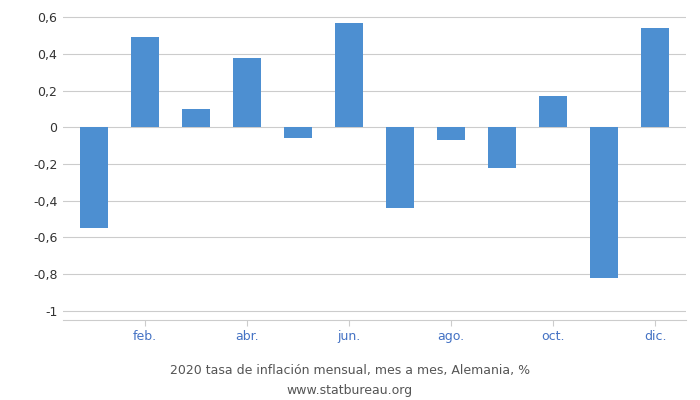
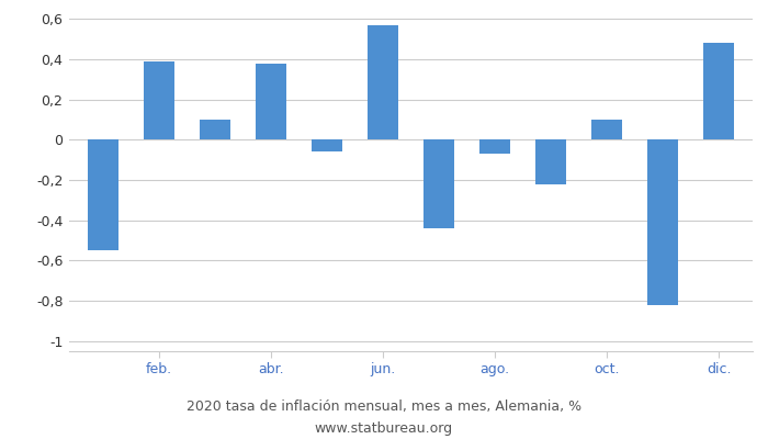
feb.: 0,49 -> 0,39
oct.: 0,17 -> 0,10
dic.: 0,54 -> 0,48
